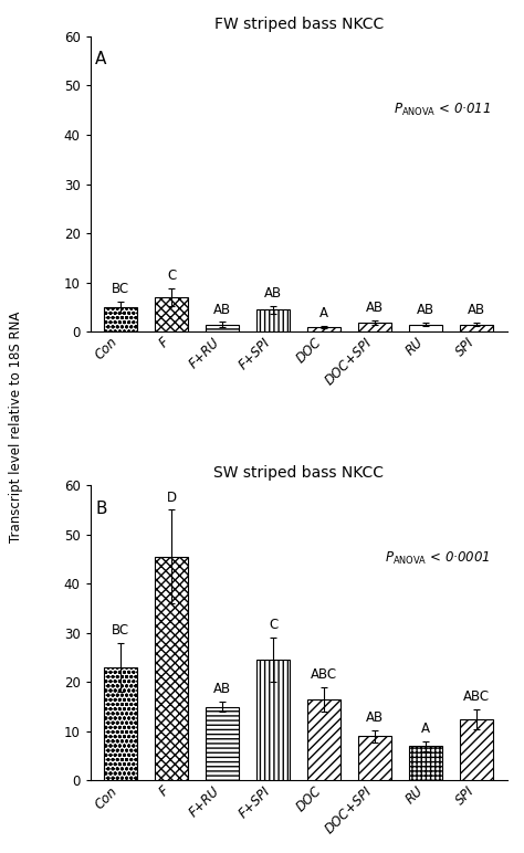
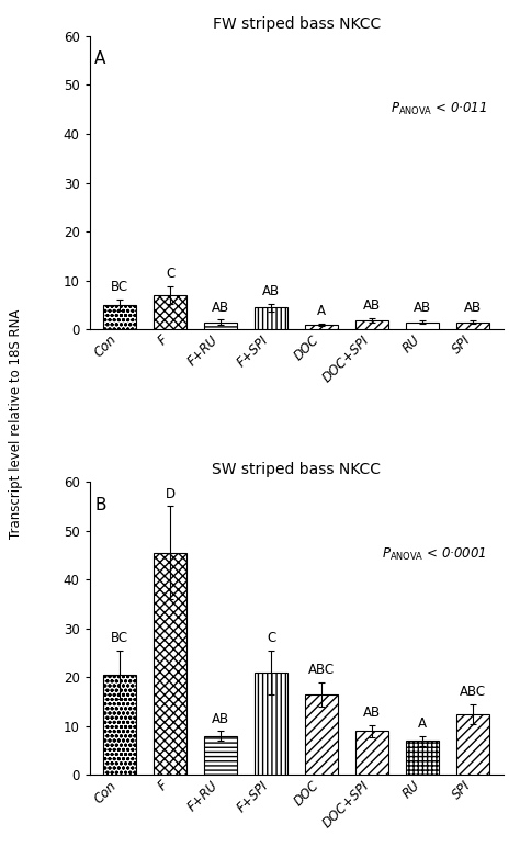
SW striped bass NKCC/Con: 23.0 -> 20.5
SW striped bass NKCC/F+RU: 15.0 -> 8.0
SW striped bass NKCC/F+SPI: 24.5 -> 21.0
